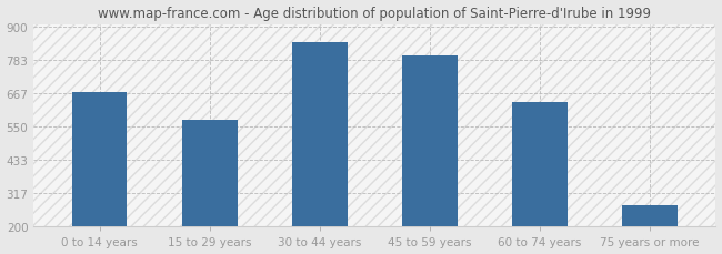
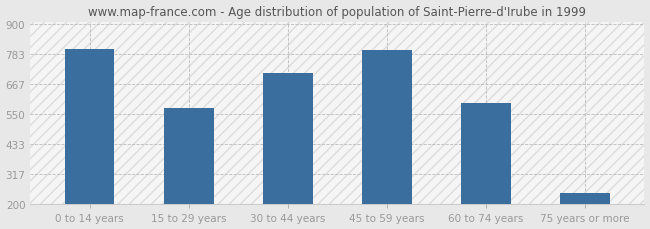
0 to 14 years: 670 -> 805
30 to 44 years: 845 -> 710
60 to 74 years: 635 -> 595
75 years or more: 275 -> 245
